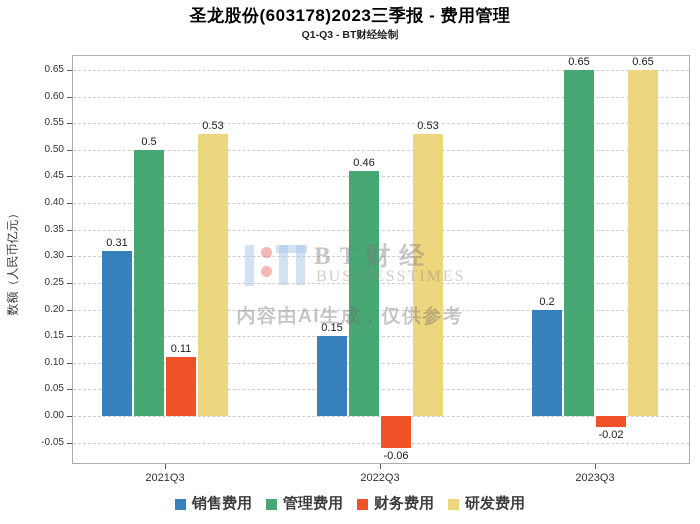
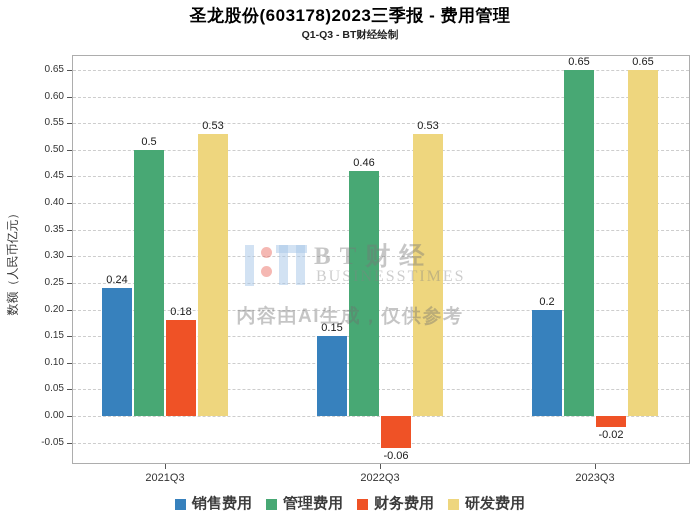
销售费用/2021Q3: 0.31 -> 0.24
财务费用/2021Q3: 0.11 -> 0.18
